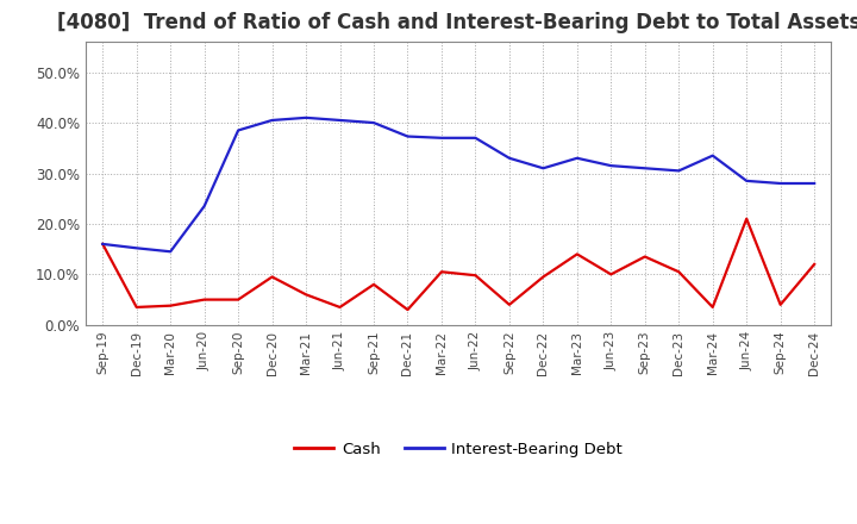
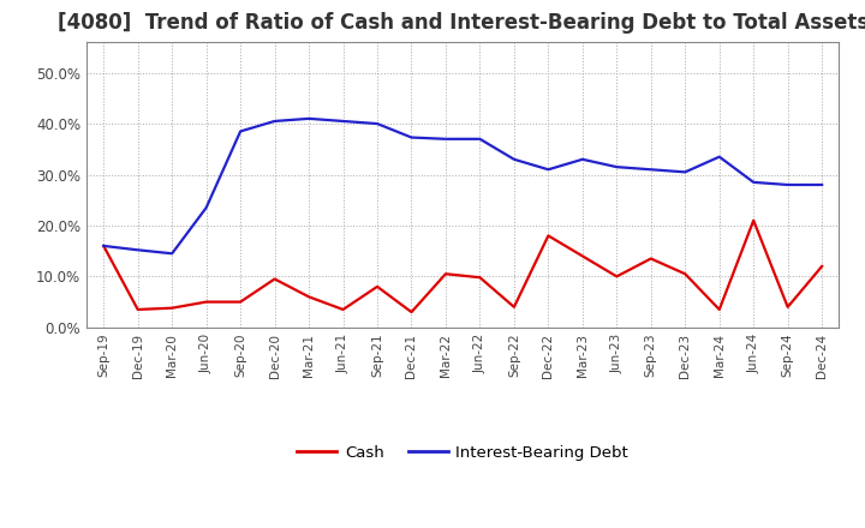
Cash/Dec-22: 9.5% -> 18.0%
